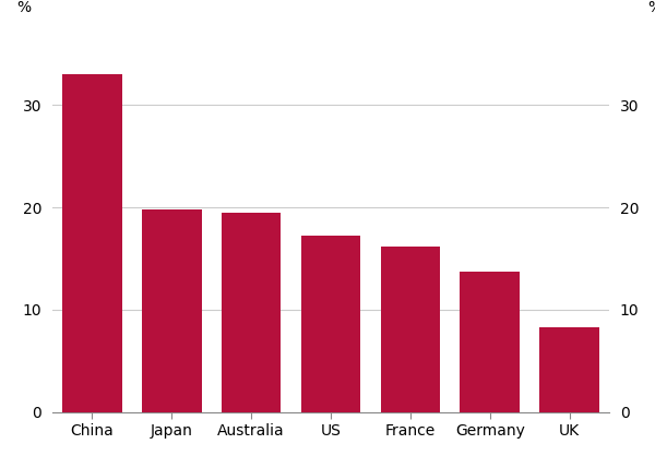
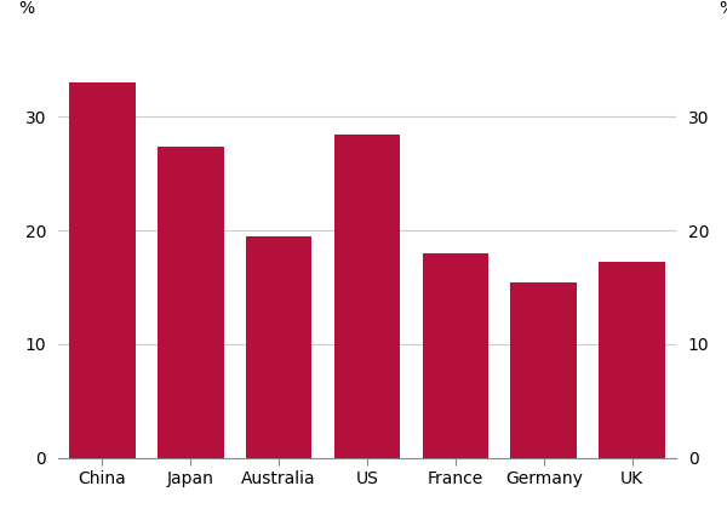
Japan: 19.8 -> 27.4
US: 17.2 -> 28.4
France: 16.2 -> 18.0
Germany: 13.7 -> 15.4
UK: 8.3 -> 17.2
